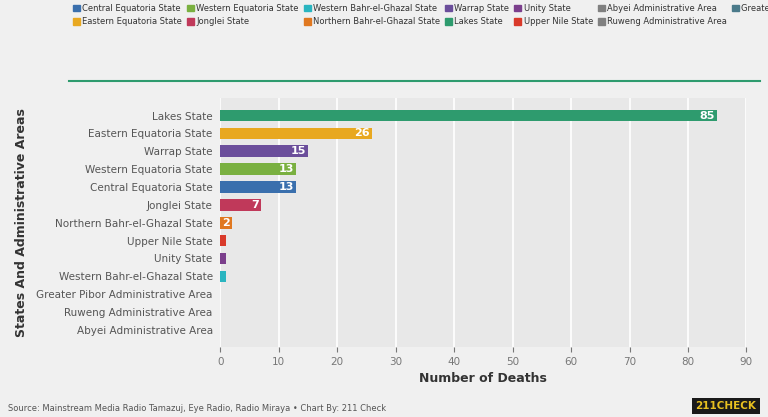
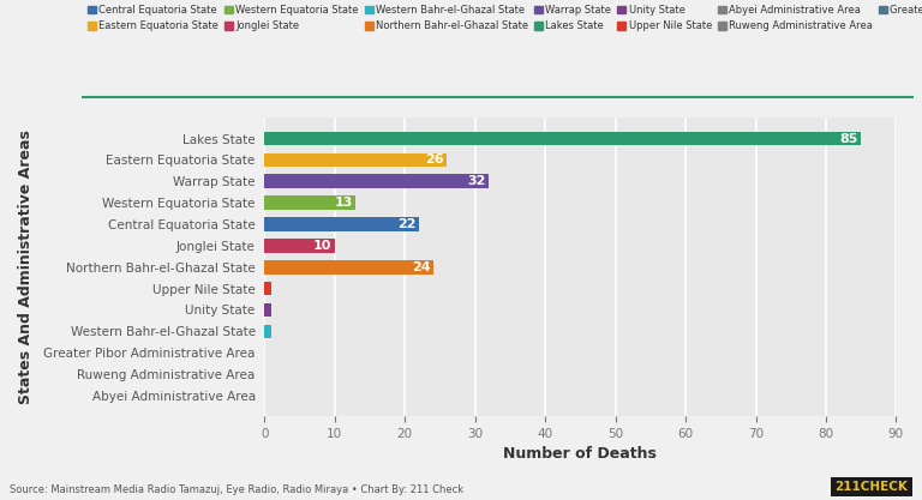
Warrap State: 15 -> 32
Central Equatoria State: 13 -> 22
Jonglei State: 7 -> 10
Northern Bahr-el-Ghazal State: 2 -> 24
